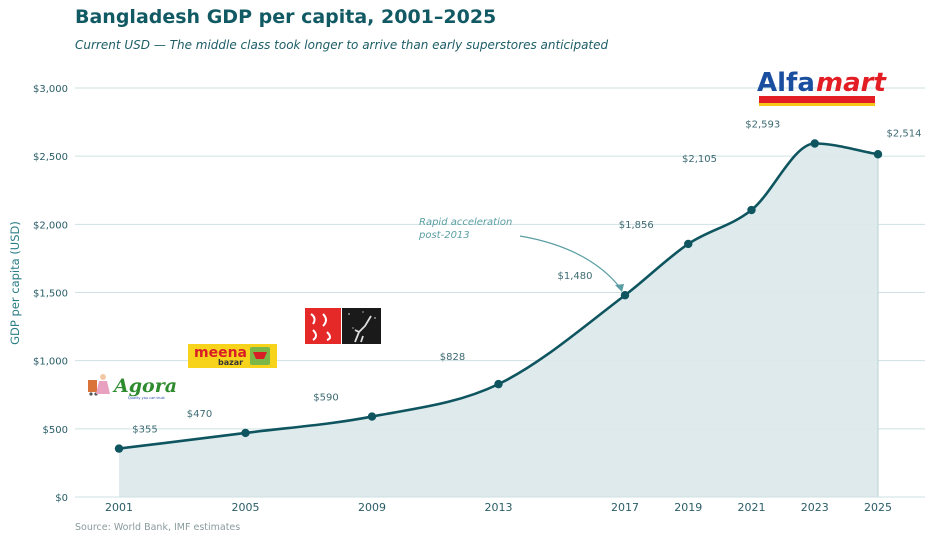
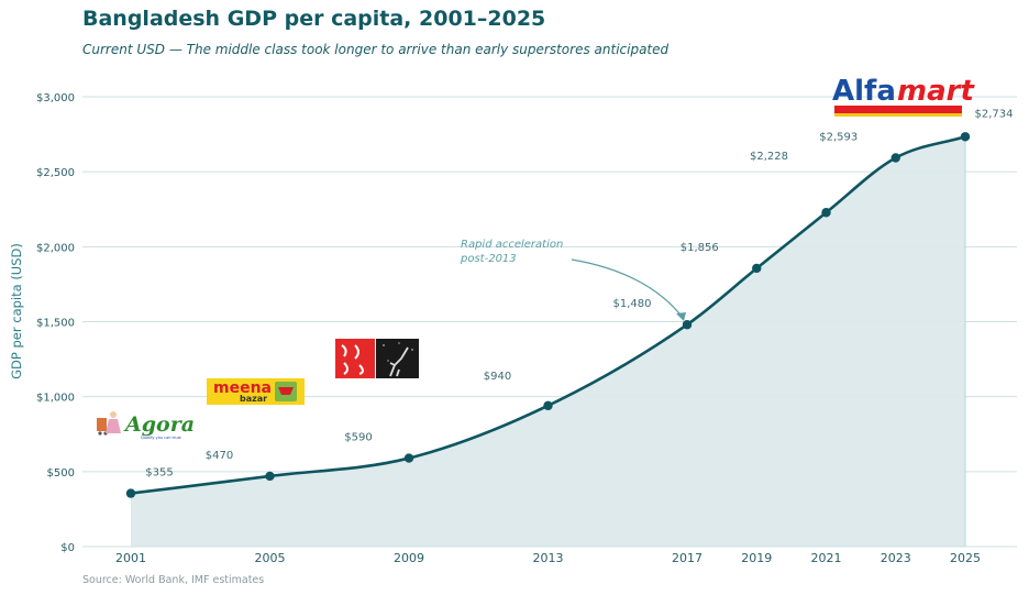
2013: $828 -> $940
2021: $2,105 -> $2,228
2025: $2,514 -> $2,734
